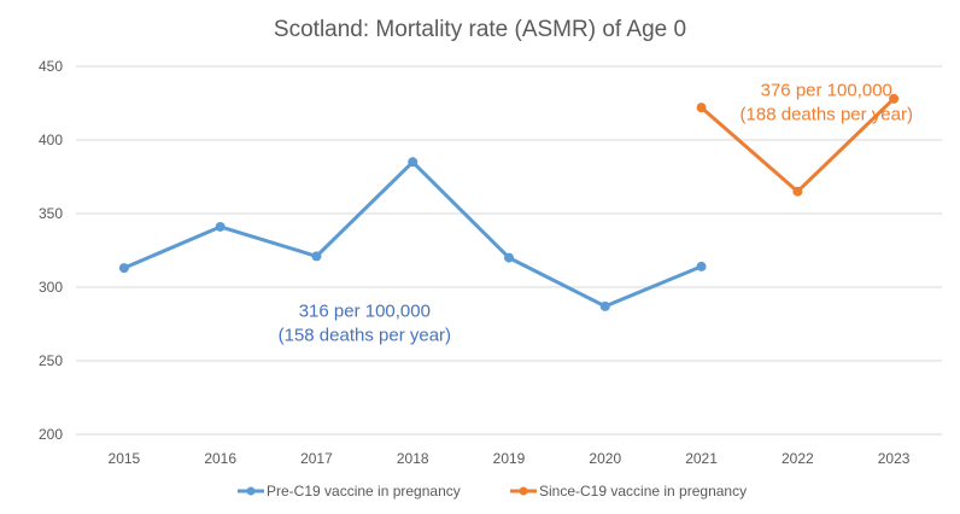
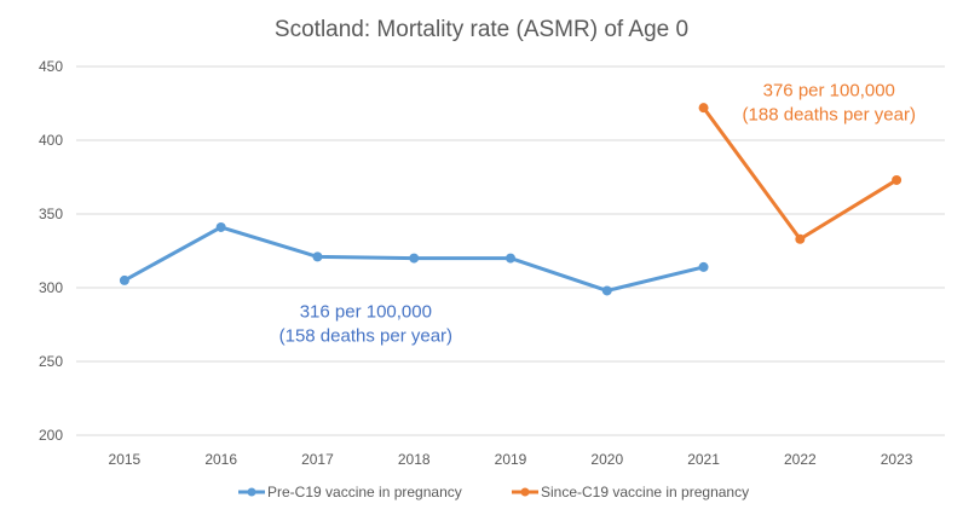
Pre-C19 vaccine in pregnancy/2015: 313 -> 305
Pre-C19 vaccine in pregnancy/2018: 385 -> 320
Pre-C19 vaccine in pregnancy/2020: 287 -> 298
Since-C19 vaccine in pregnancy/2022: 365 -> 333
Since-C19 vaccine in pregnancy/2023: 428 -> 373
